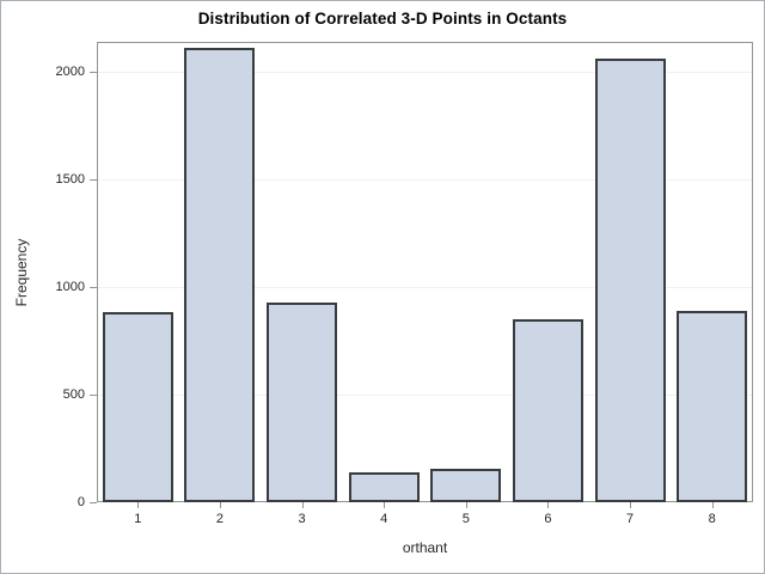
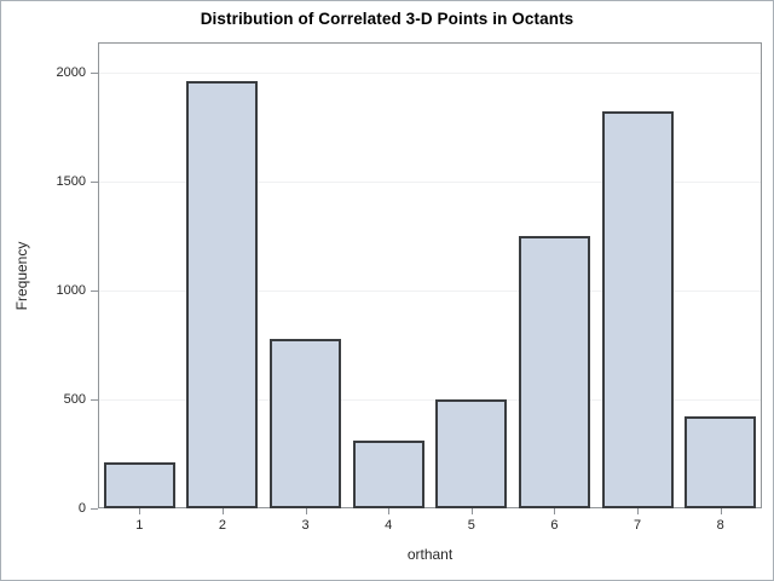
1: 880 -> 210
2: 2110 -> 1960
3: 920 -> 780
4: 140 -> 310
5: 160 -> 500
6: 850 -> 1250
7: 2060 -> 1820
8: 890 -> 420
